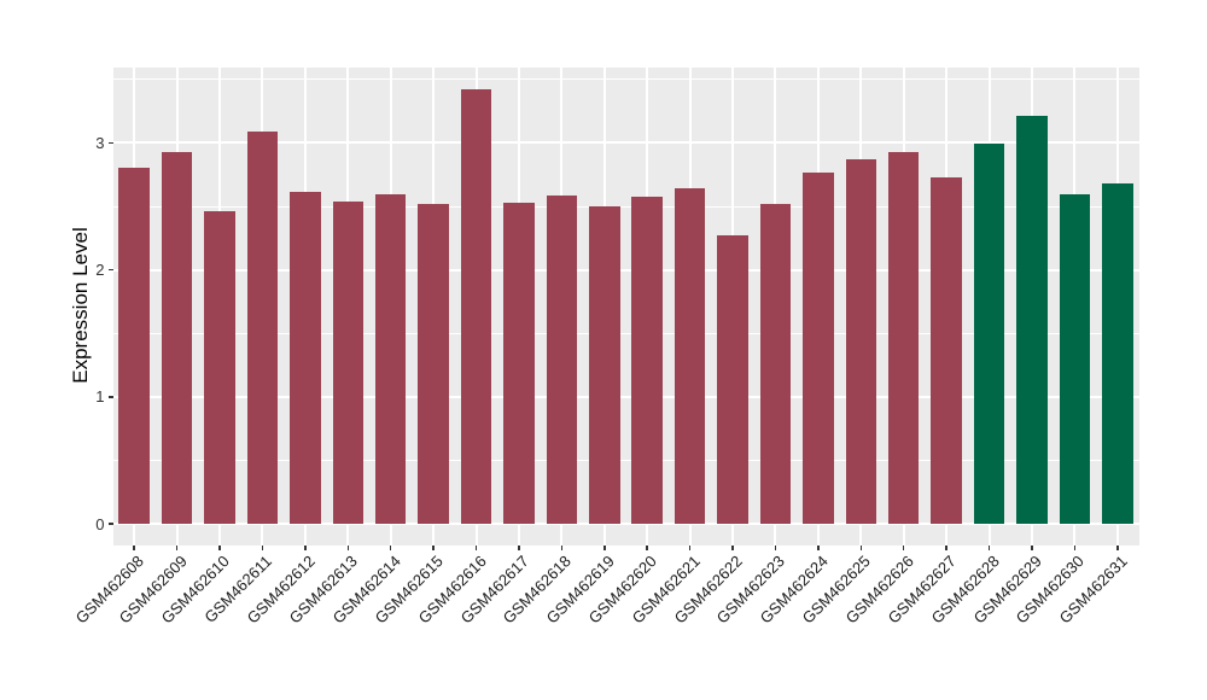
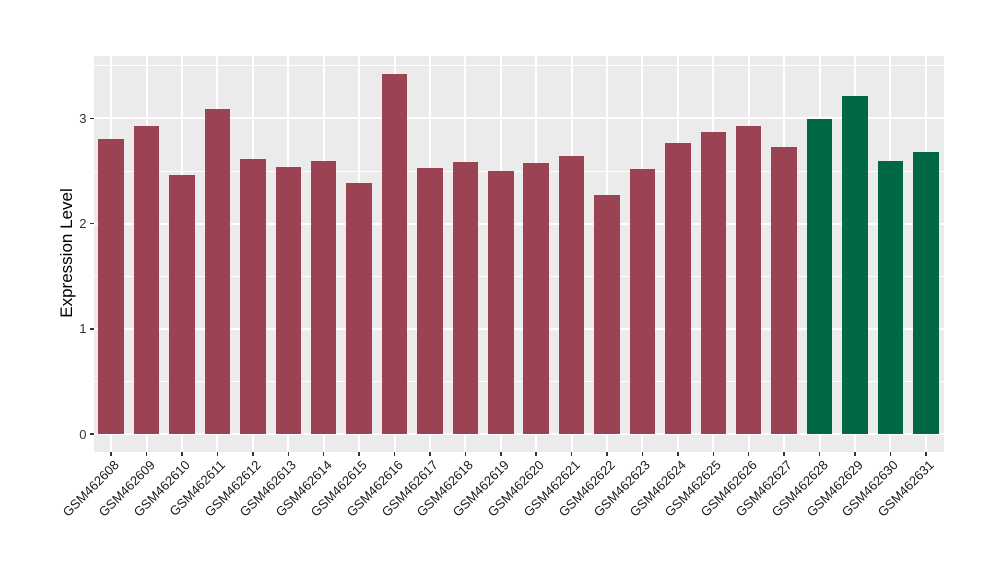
GSM462615: 2.52 -> 2.39
